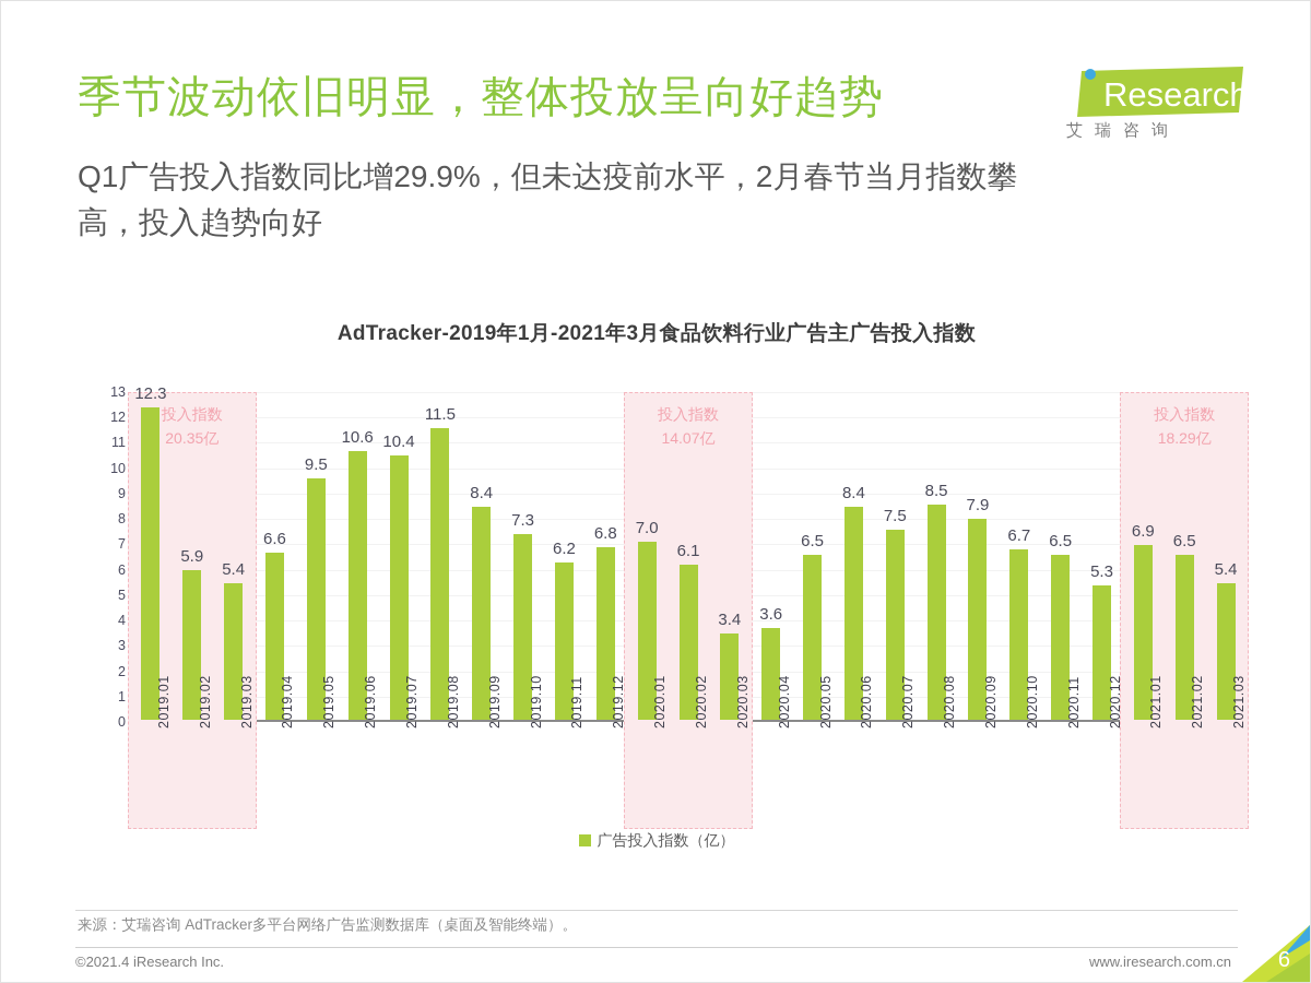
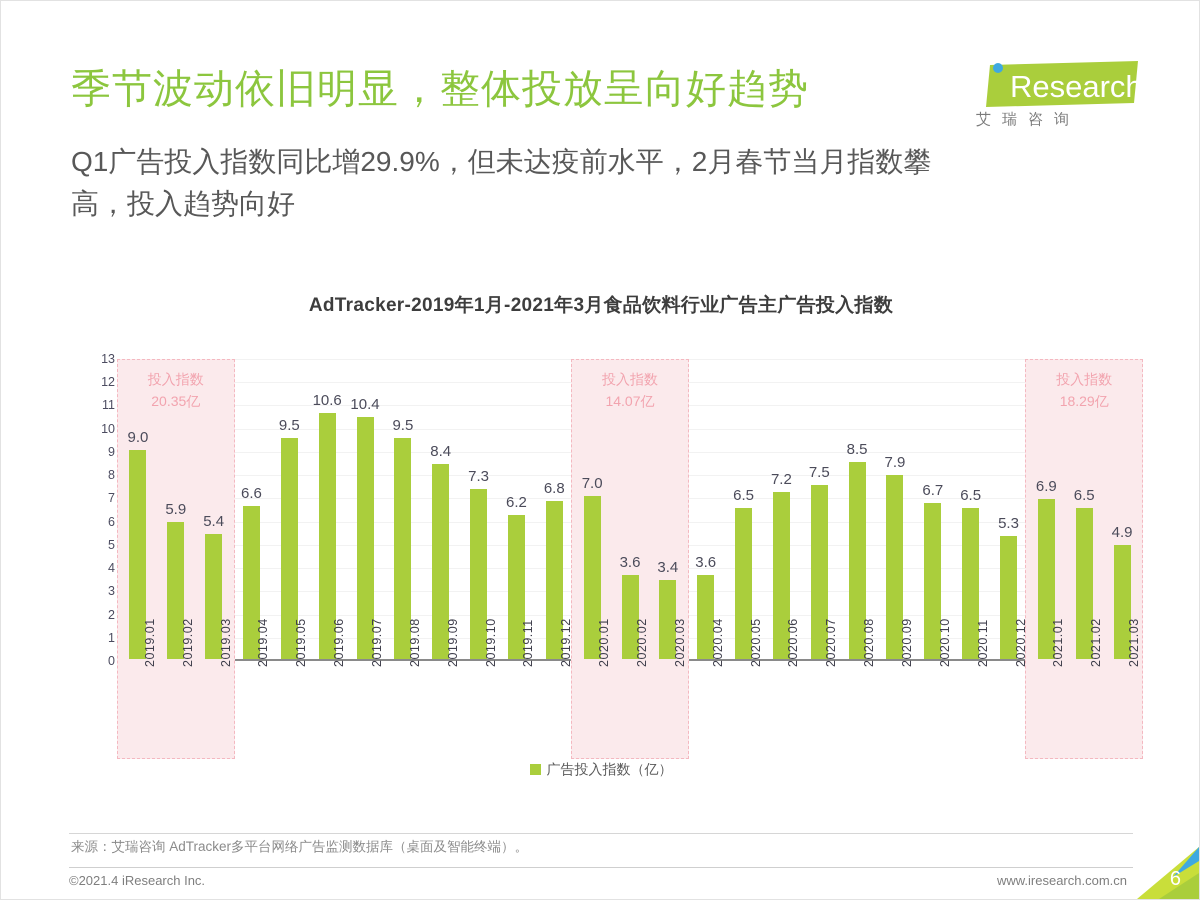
2019.01: 12.3 -> 9.0
2019.08: 11.5 -> 9.5
2020.02: 6.1 -> 3.6
2020.06: 8.4 -> 7.2
2021.03: 5.4 -> 4.9
